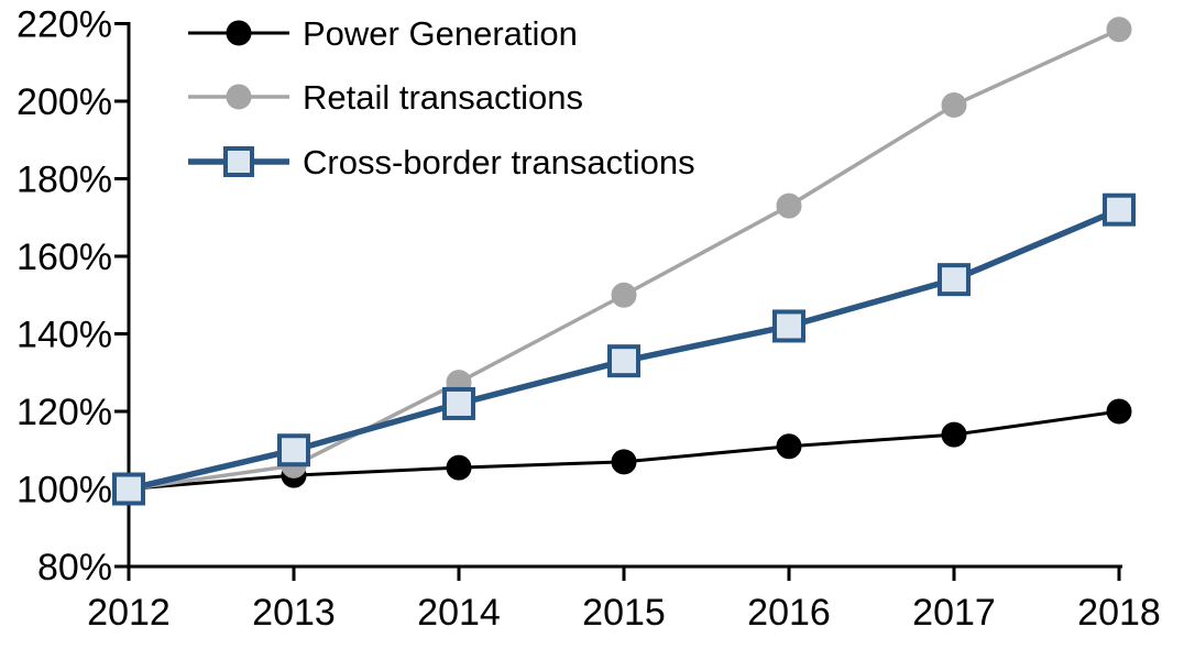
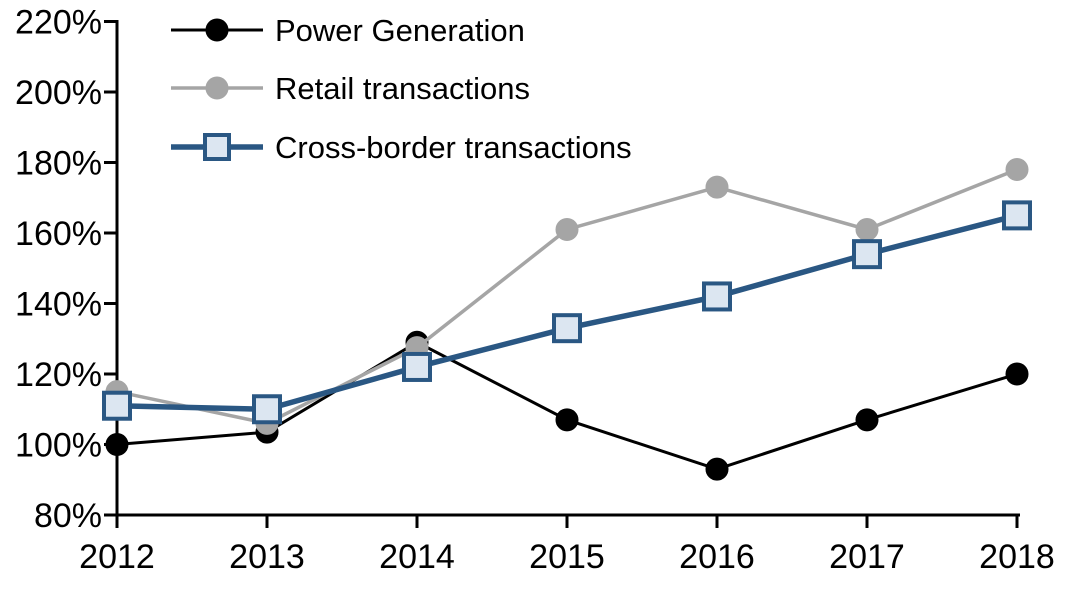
Retail transactions/2012: 100% -> 115%
Cross-border transactions/2012: 100% -> 111%
Power Generation/2014: 106% -> 129%
Retail transactions/2015: 150% -> 161%
Power Generation/2016: 111% -> 93%
Power Generation/2017: 114% -> 107%
Retail transactions/2017: 199% -> 161%
Retail transactions/2018: 218% -> 178%
Cross-border transactions/2018: 172% -> 165%
